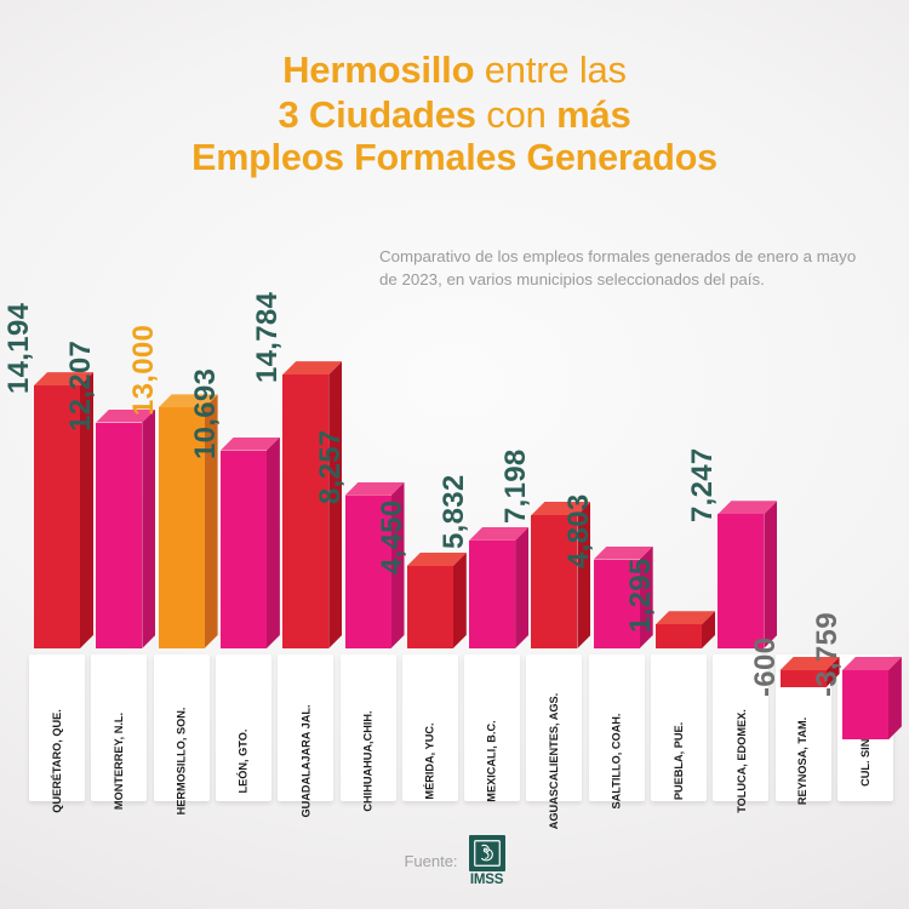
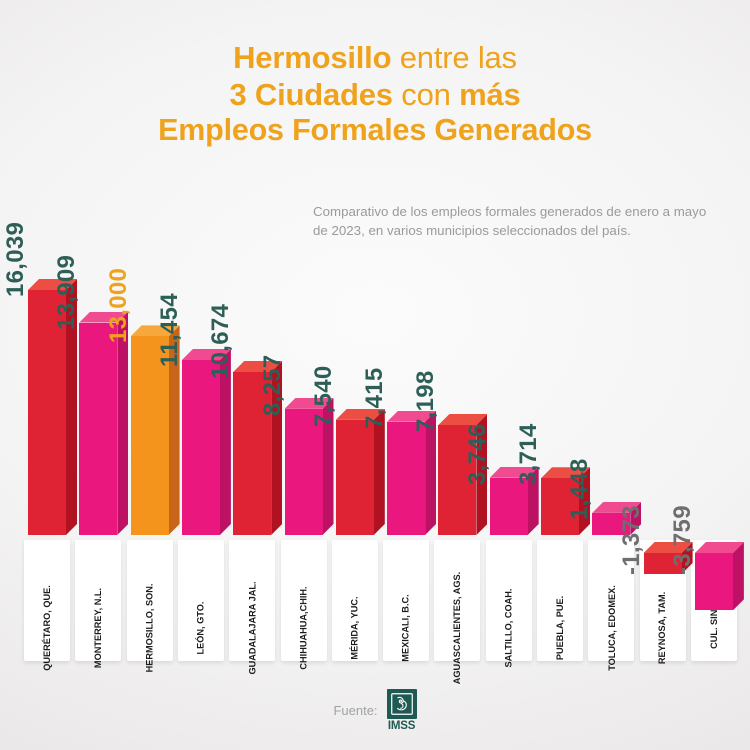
QUERÉTARO, QUE.: 14,194 -> 16,039
MONTERREY, N.L.: 12,207 -> 13,909
LEÓN, GTO.: 10,693 -> 11,454
GUADALAJARA JAL.: 14,784 -> 10,674
MÉRIDA, YUC.: 4,450 -> 7,540
MEXICALI, B.C.: 5,832 -> 7,415
SALTILLO, COAH.: 4,803 -> 3,746
PUEBLA, PUE.: 1,295 -> 3,714
TOLUCA, EDOMEX.: 7,247 -> 1,448
REYNOSA, TAM.: -600 -> -1,373
